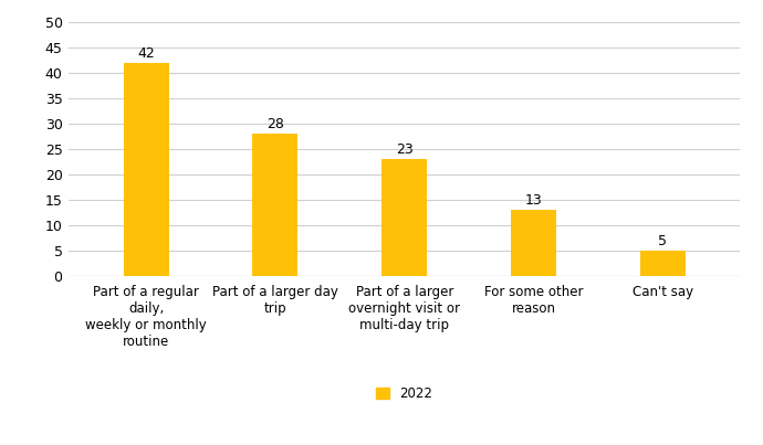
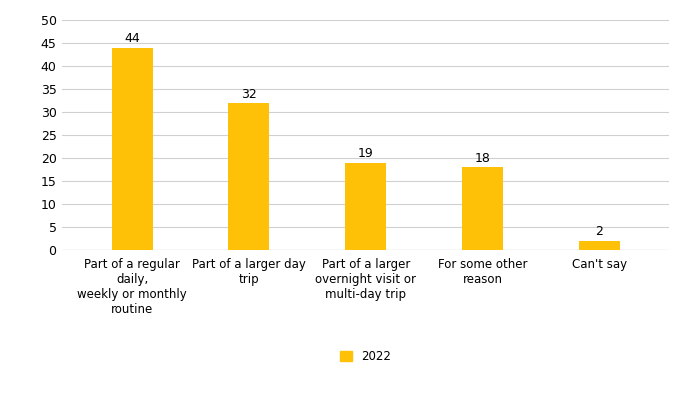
Part of a regular daily, weekly or monthly routine: 42 -> 44
Part of a larger day trip: 28 -> 32
Part of a larger overnight visit or multi-day trip: 23 -> 19
For some other reason: 13 -> 18
Can't say: 5 -> 2
